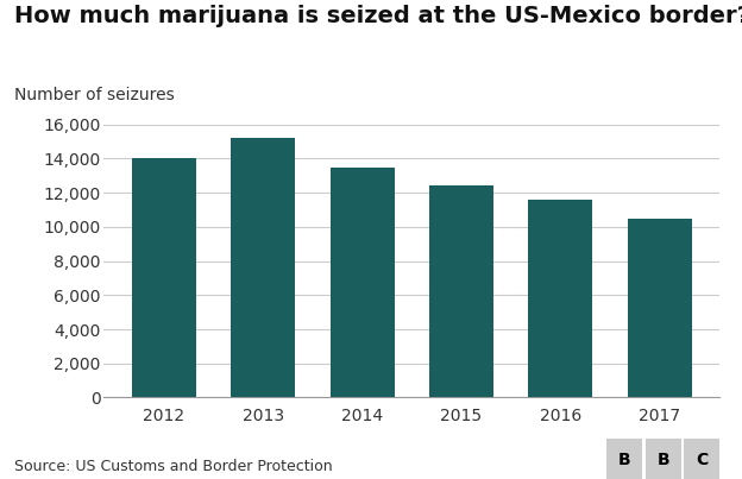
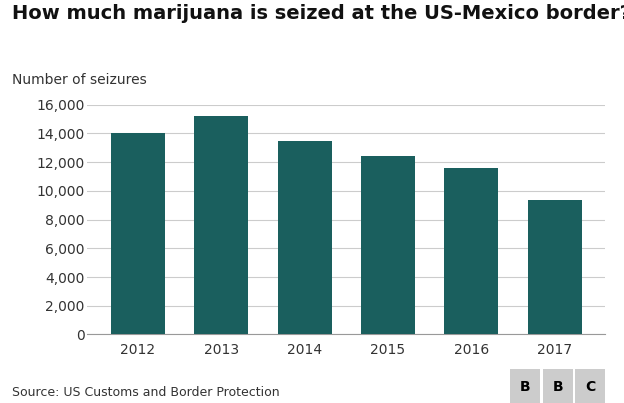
2017: 10,500 -> 9,400
